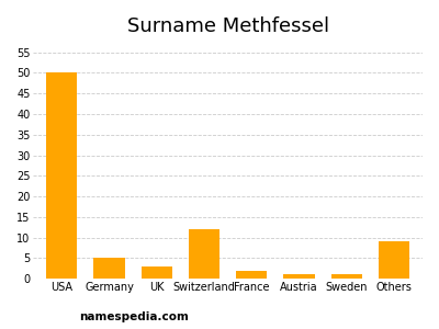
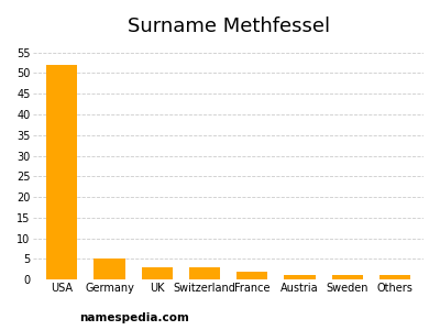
USA: 50 -> 52
Switzerland: 12 -> 3
Others: 9 -> 1
